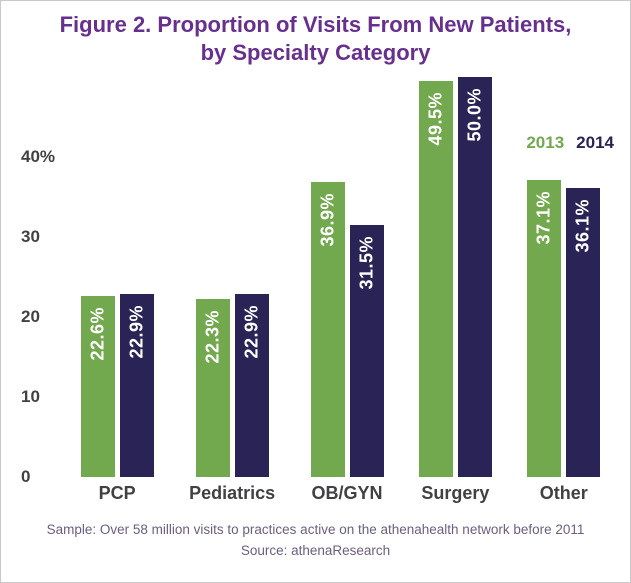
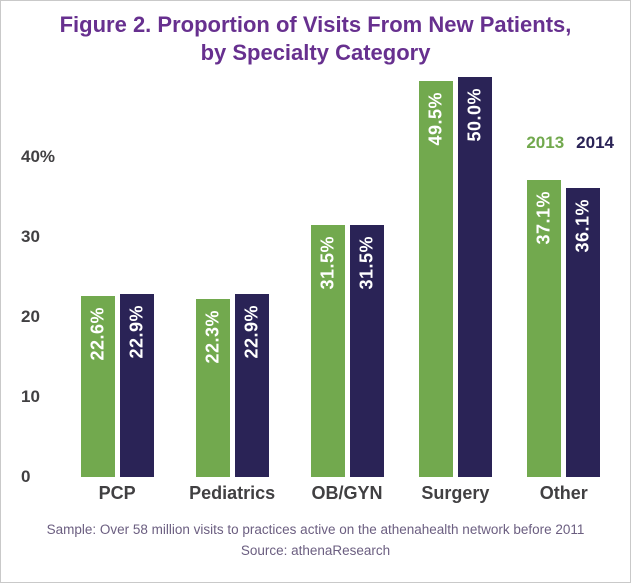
2013/OB/GYN: 36.9% -> 31.5%
